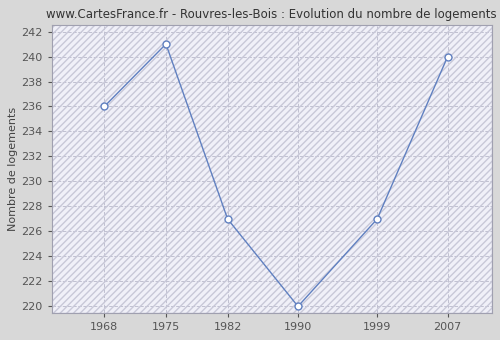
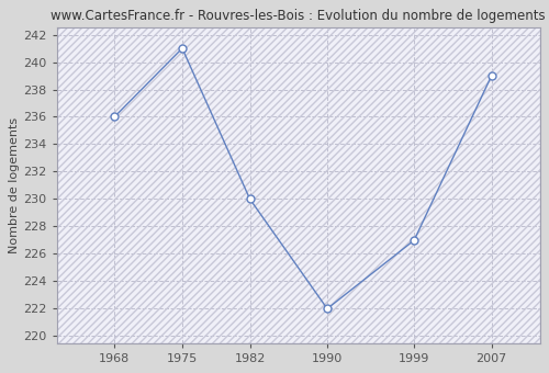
1982: 227 -> 230
1990: 220 -> 222
2007: 240 -> 239
